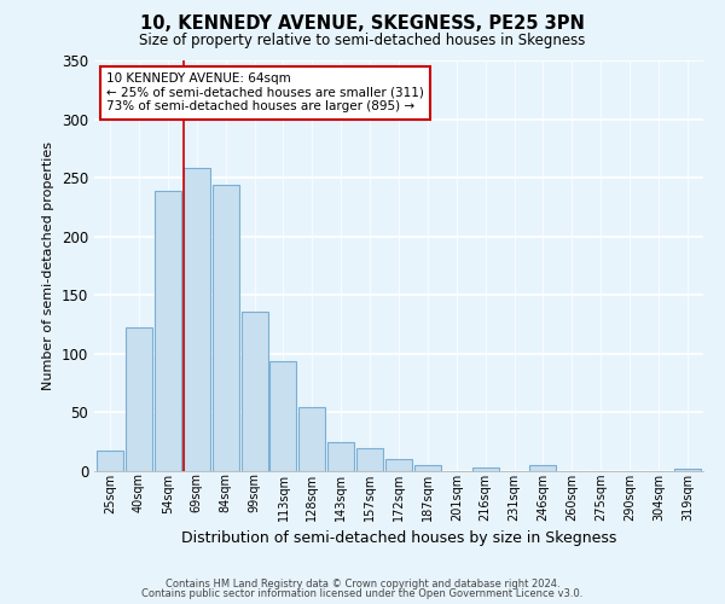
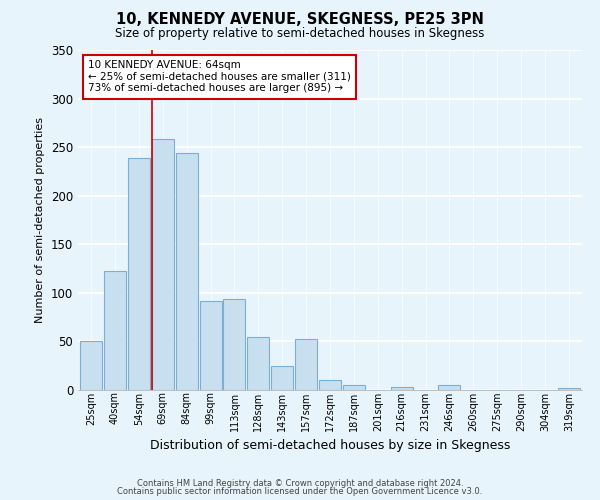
25sqm: 17 -> 50
99sqm: 136 -> 92
157sqm: 20 -> 52
